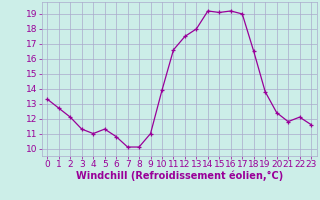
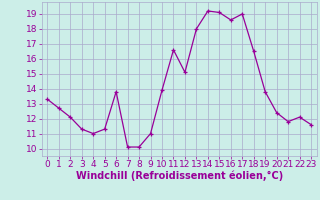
6: 10.8 -> 13.8
12: 17.5 -> 15.1
16: 19.2 -> 18.6
